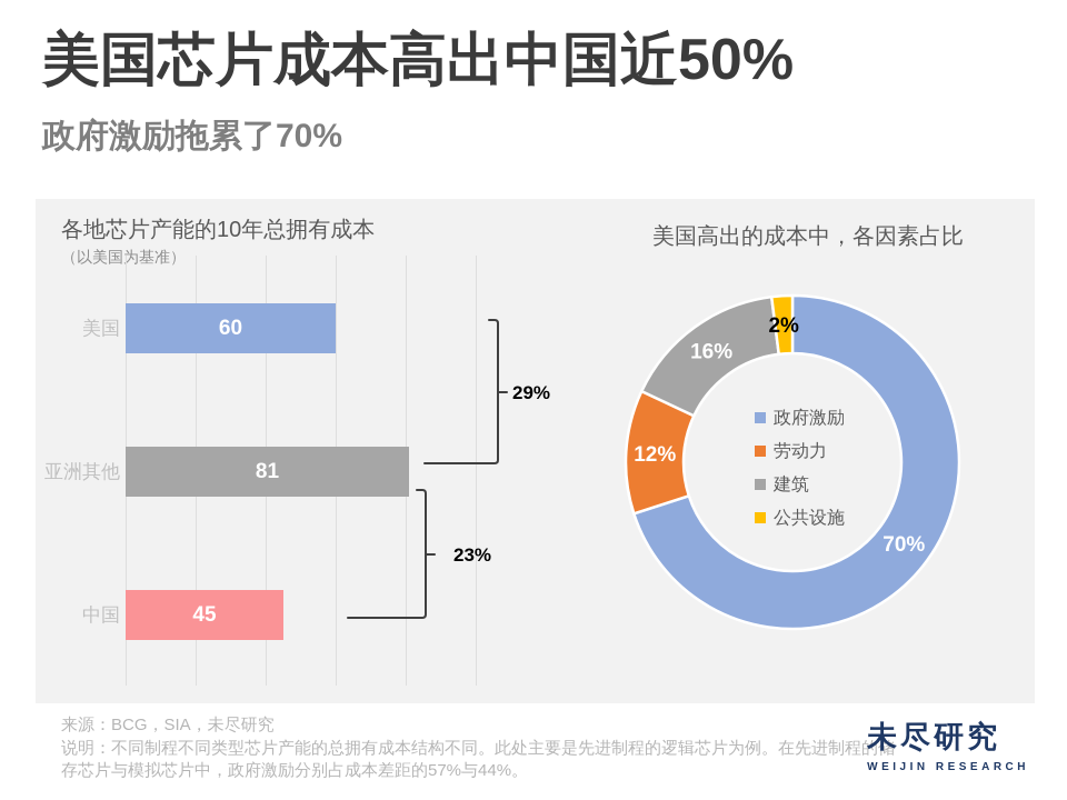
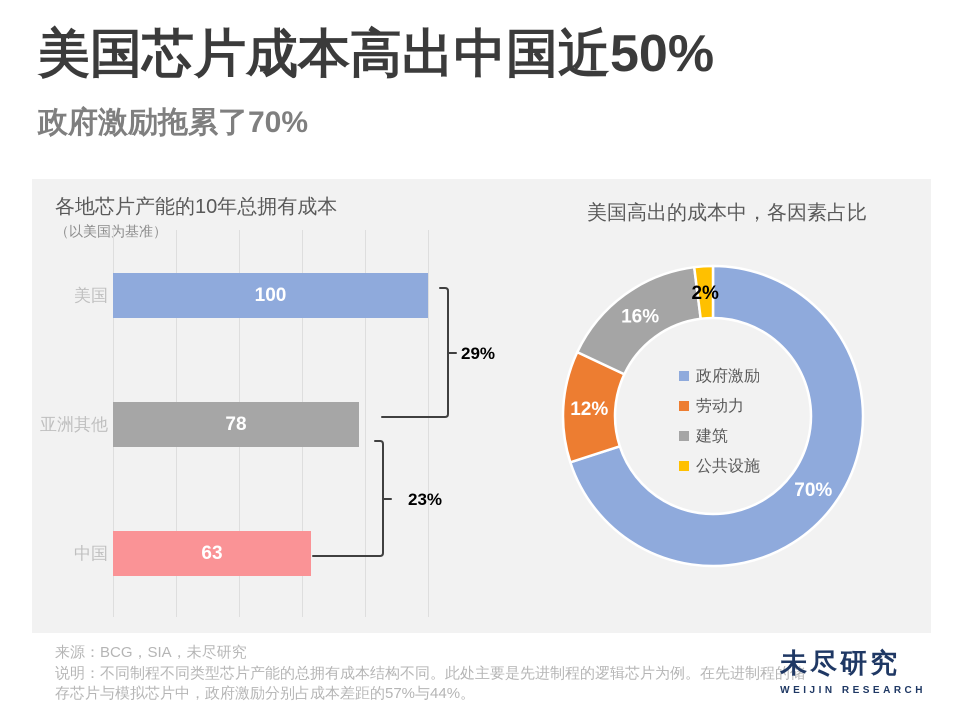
各地芯片产能的10年总拥有成本/美国: 60 -> 100
各地芯片产能的10年总拥有成本/亚洲其他: 81 -> 78
各地芯片产能的10年总拥有成本/中国: 45 -> 63
